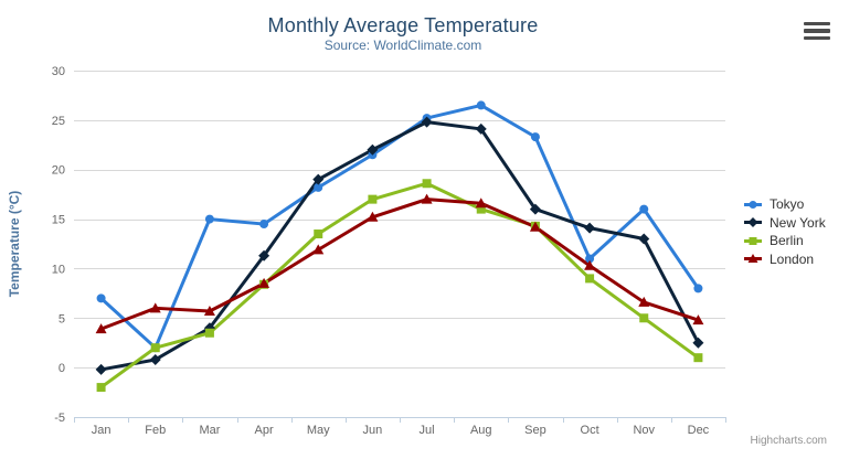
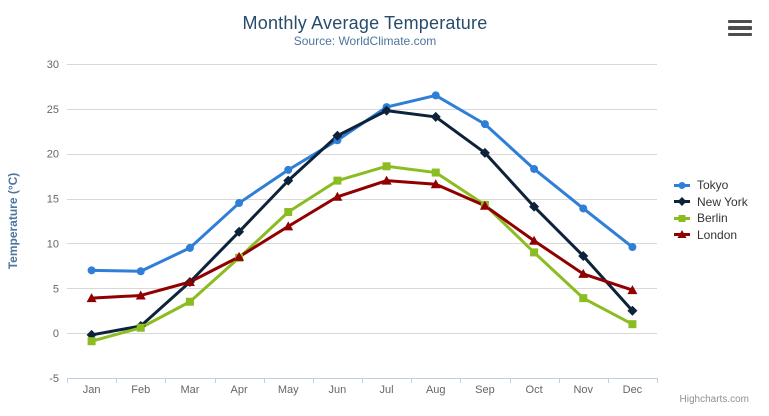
Berlin/Jan: -2 -> -1
Tokyo/Feb: 2 -> 7
Berlin/Feb: 2 -> 1
London/Feb: 6 -> 4
Tokyo/Mar: 15 -> 10
New York/Mar: 4 -> 6
New York/May: 19 -> 17
Berlin/Aug: 16 -> 18
New York/Sep: 16 -> 20
Tokyo/Oct: 11 -> 18
Tokyo/Nov: 16 -> 14
New York/Nov: 13 -> 9
Berlin/Nov: 5 -> 4
Tokyo/Dec: 8 -> 10
